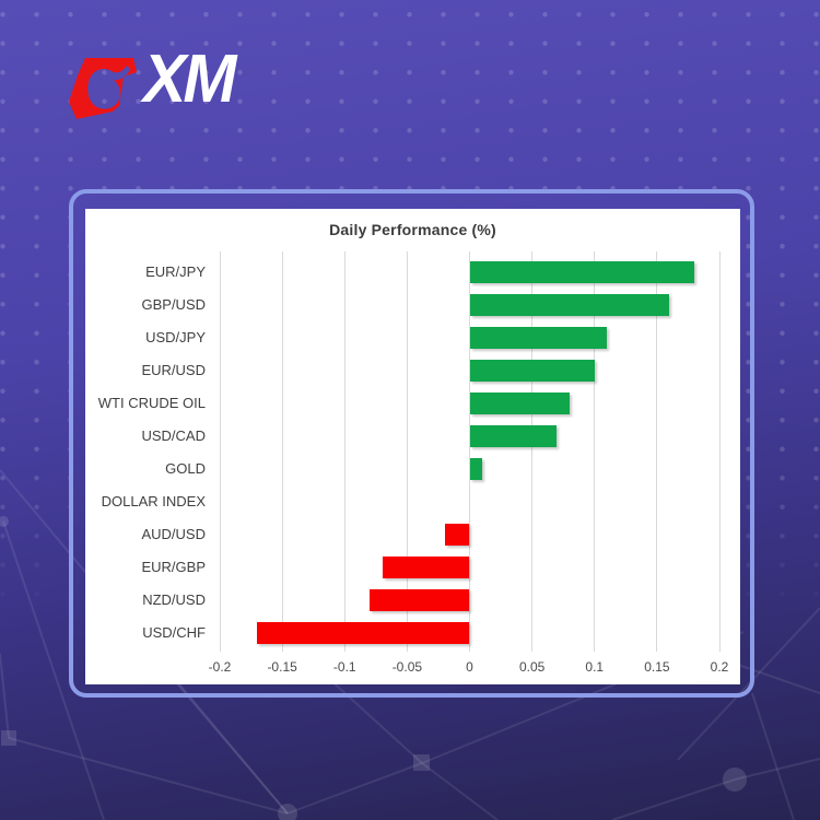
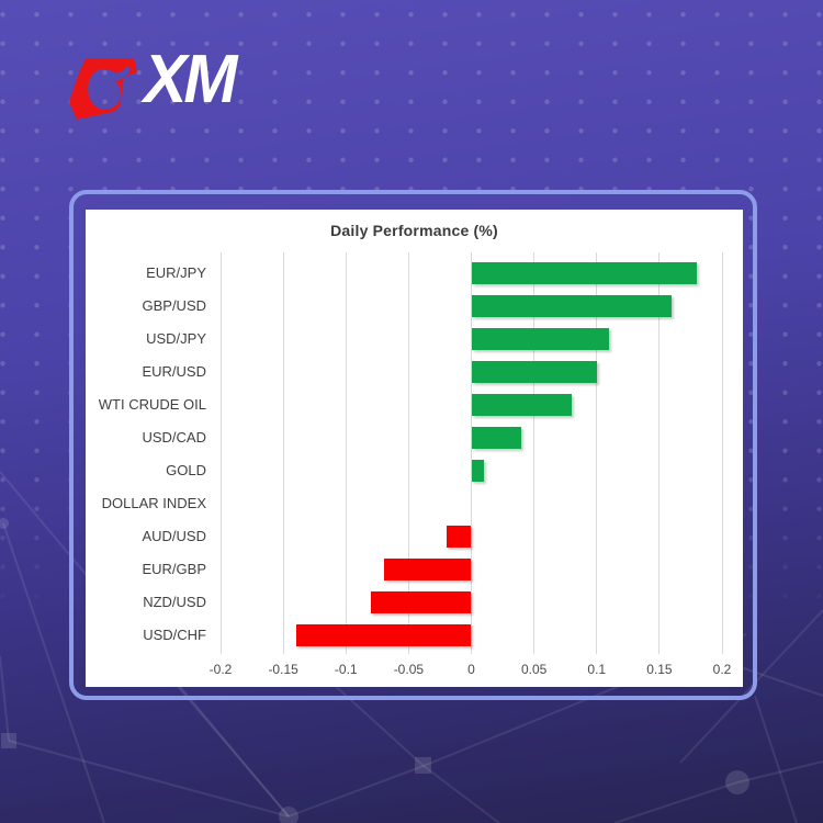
USD/CAD: 0.07 -> 0.04
USD/CHF: -0.17 -> -0.14
